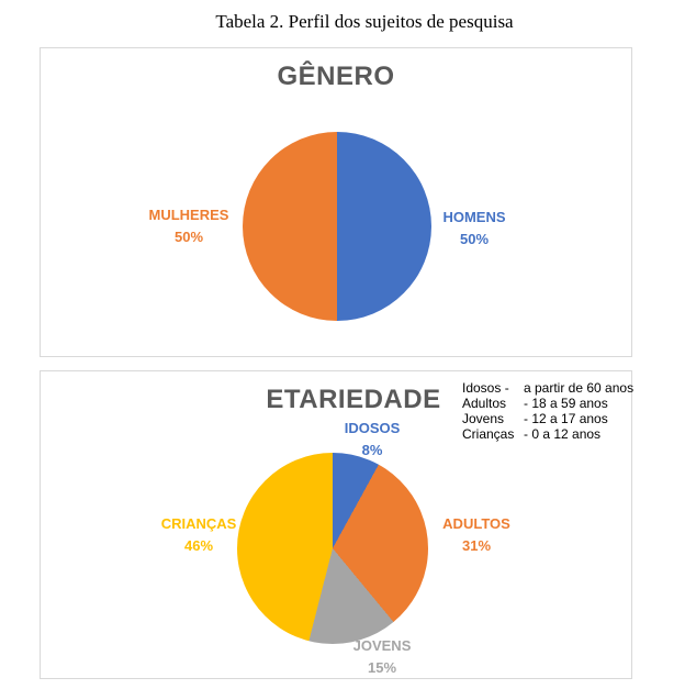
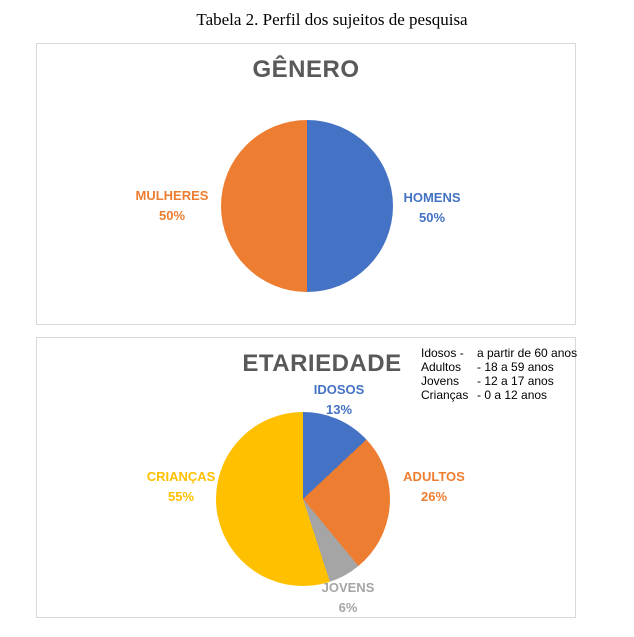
ETARIEDADE/IDOSOS: 8% -> 13%
ETARIEDADE/ADULTOS: 31% -> 26%
ETARIEDADE/JOVENS: 15% -> 6%
ETARIEDADE/CRIANÇAS: 46% -> 55%
